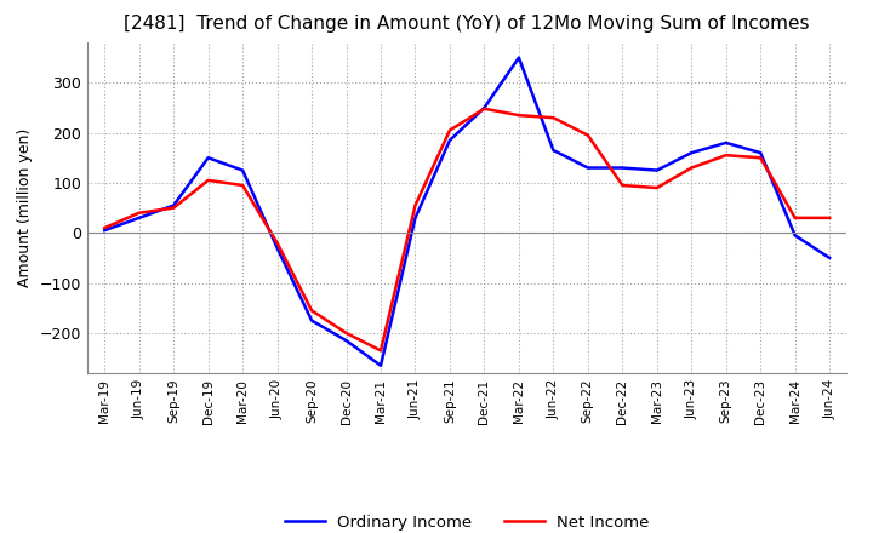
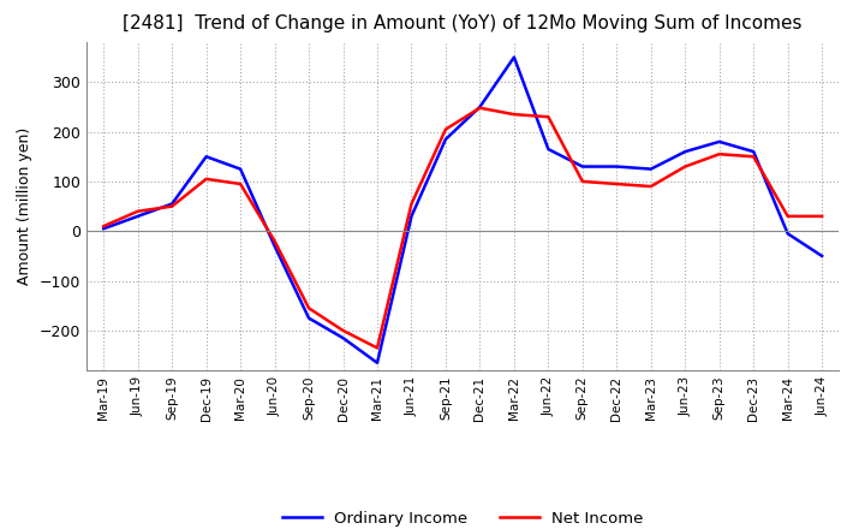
Net Income/Sep-22: 195 -> 100
